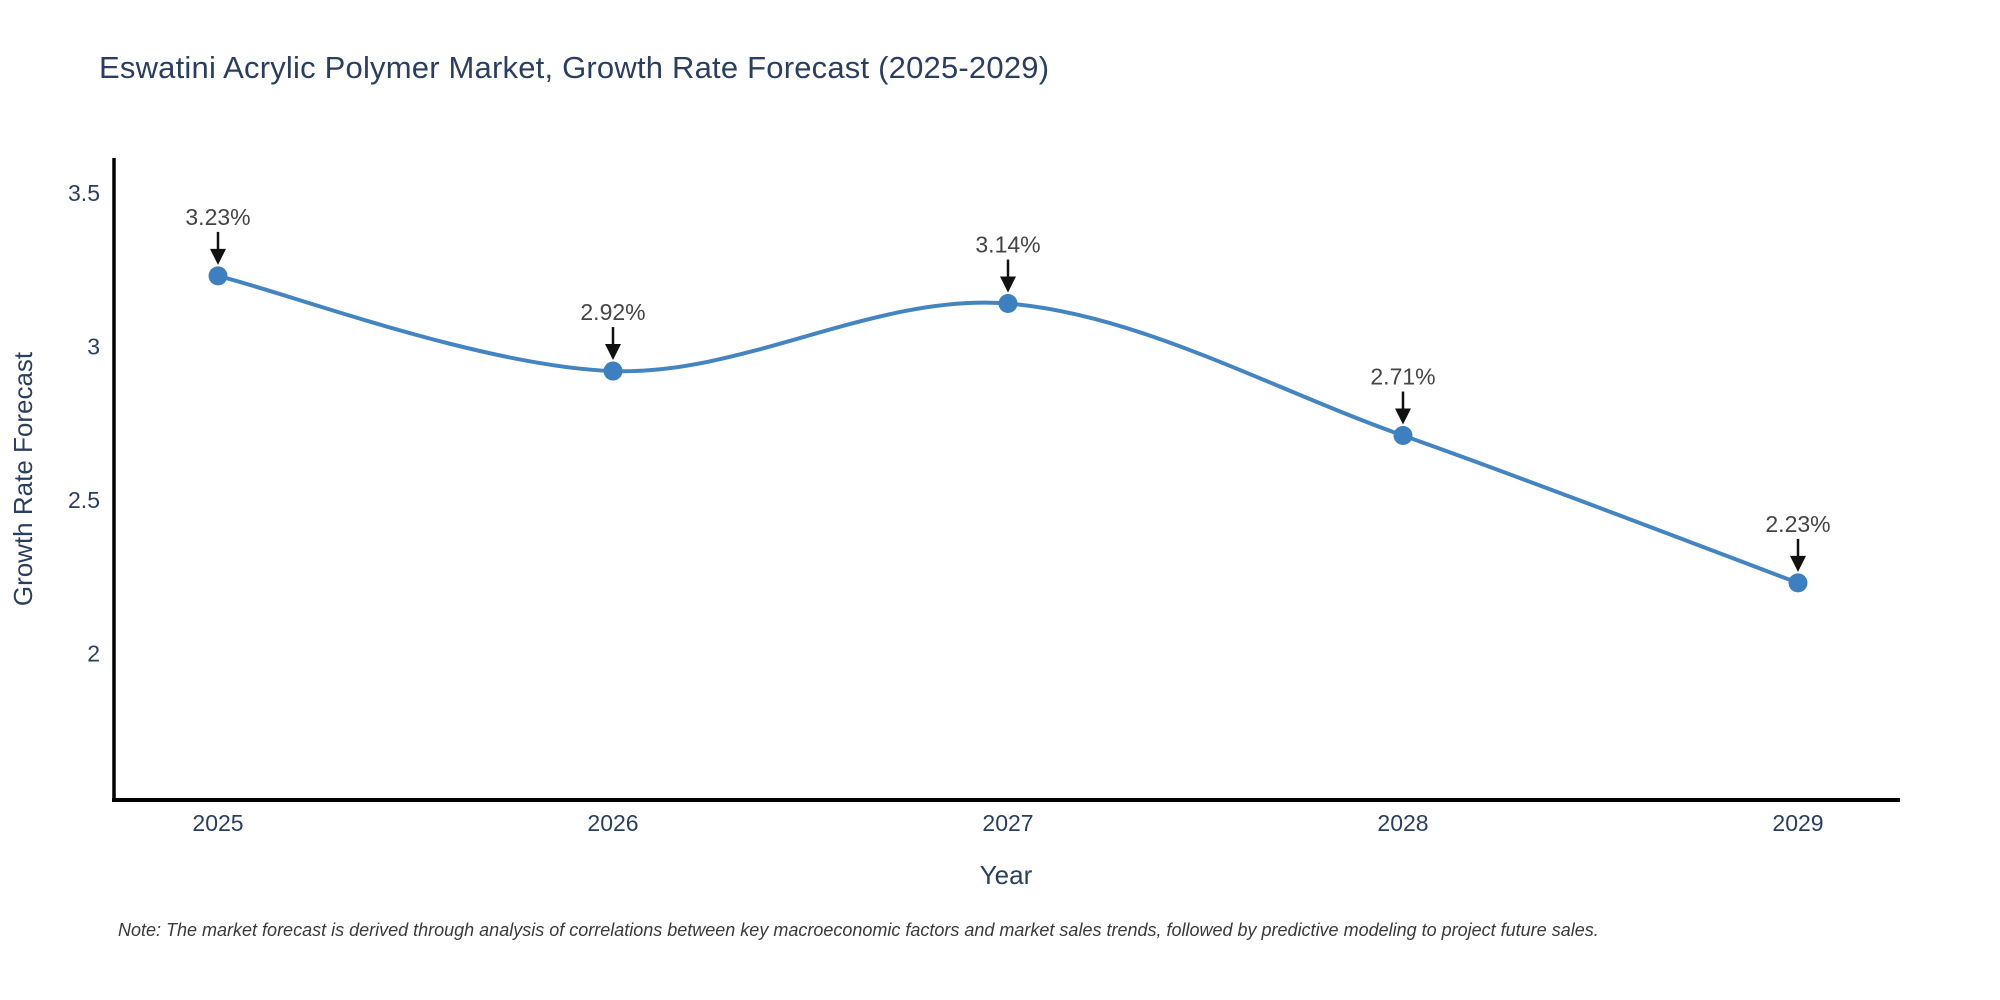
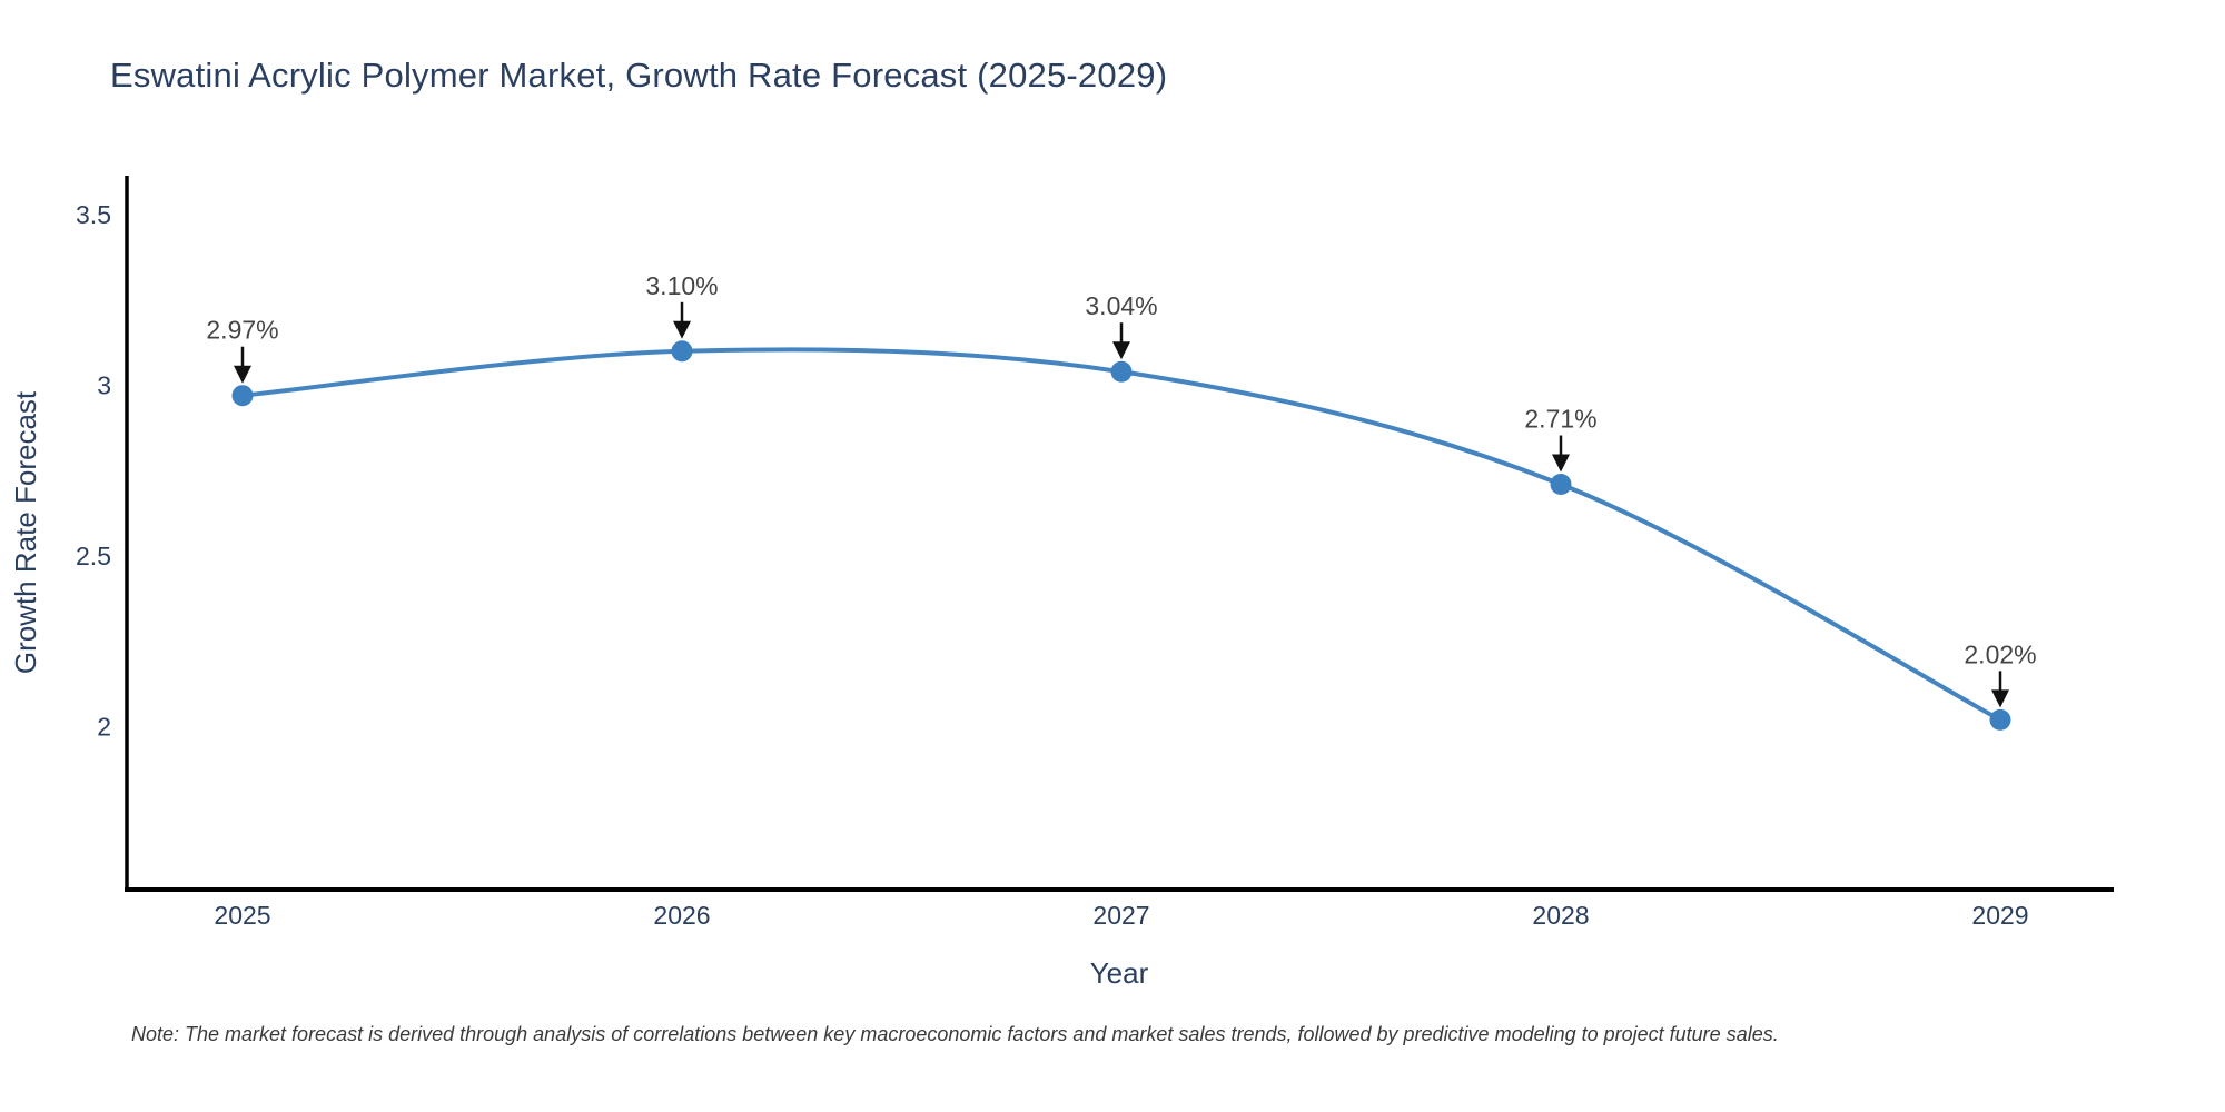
2025: 3.23% -> 2.97%
2026: 2.92% -> 3.10%
2027: 3.14% -> 3.04%
2029: 2.23% -> 2.02%
